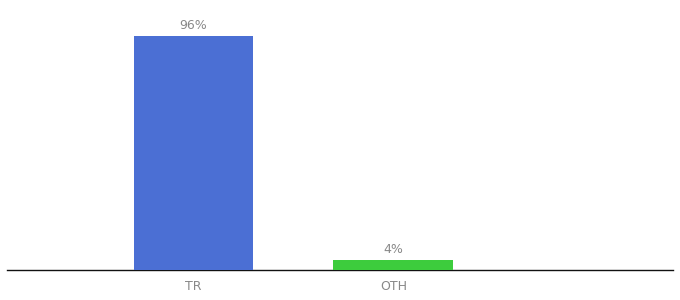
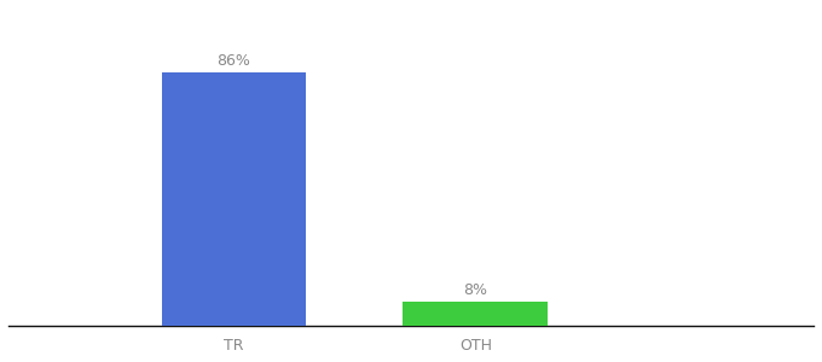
TR: 96% -> 86%
OTH: 4% -> 8%
